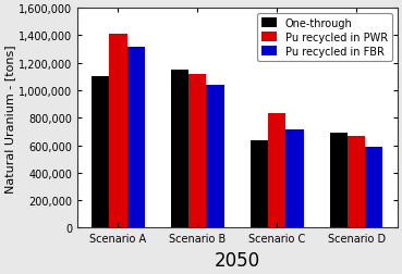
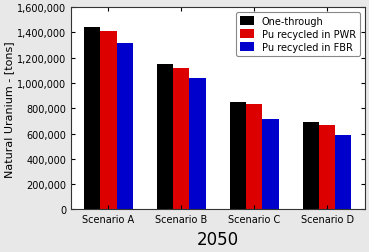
One-through/Scenario A: 1,100,000 -> 1,440,000
One-through/Scenario C: 640,000 -> 850,000
